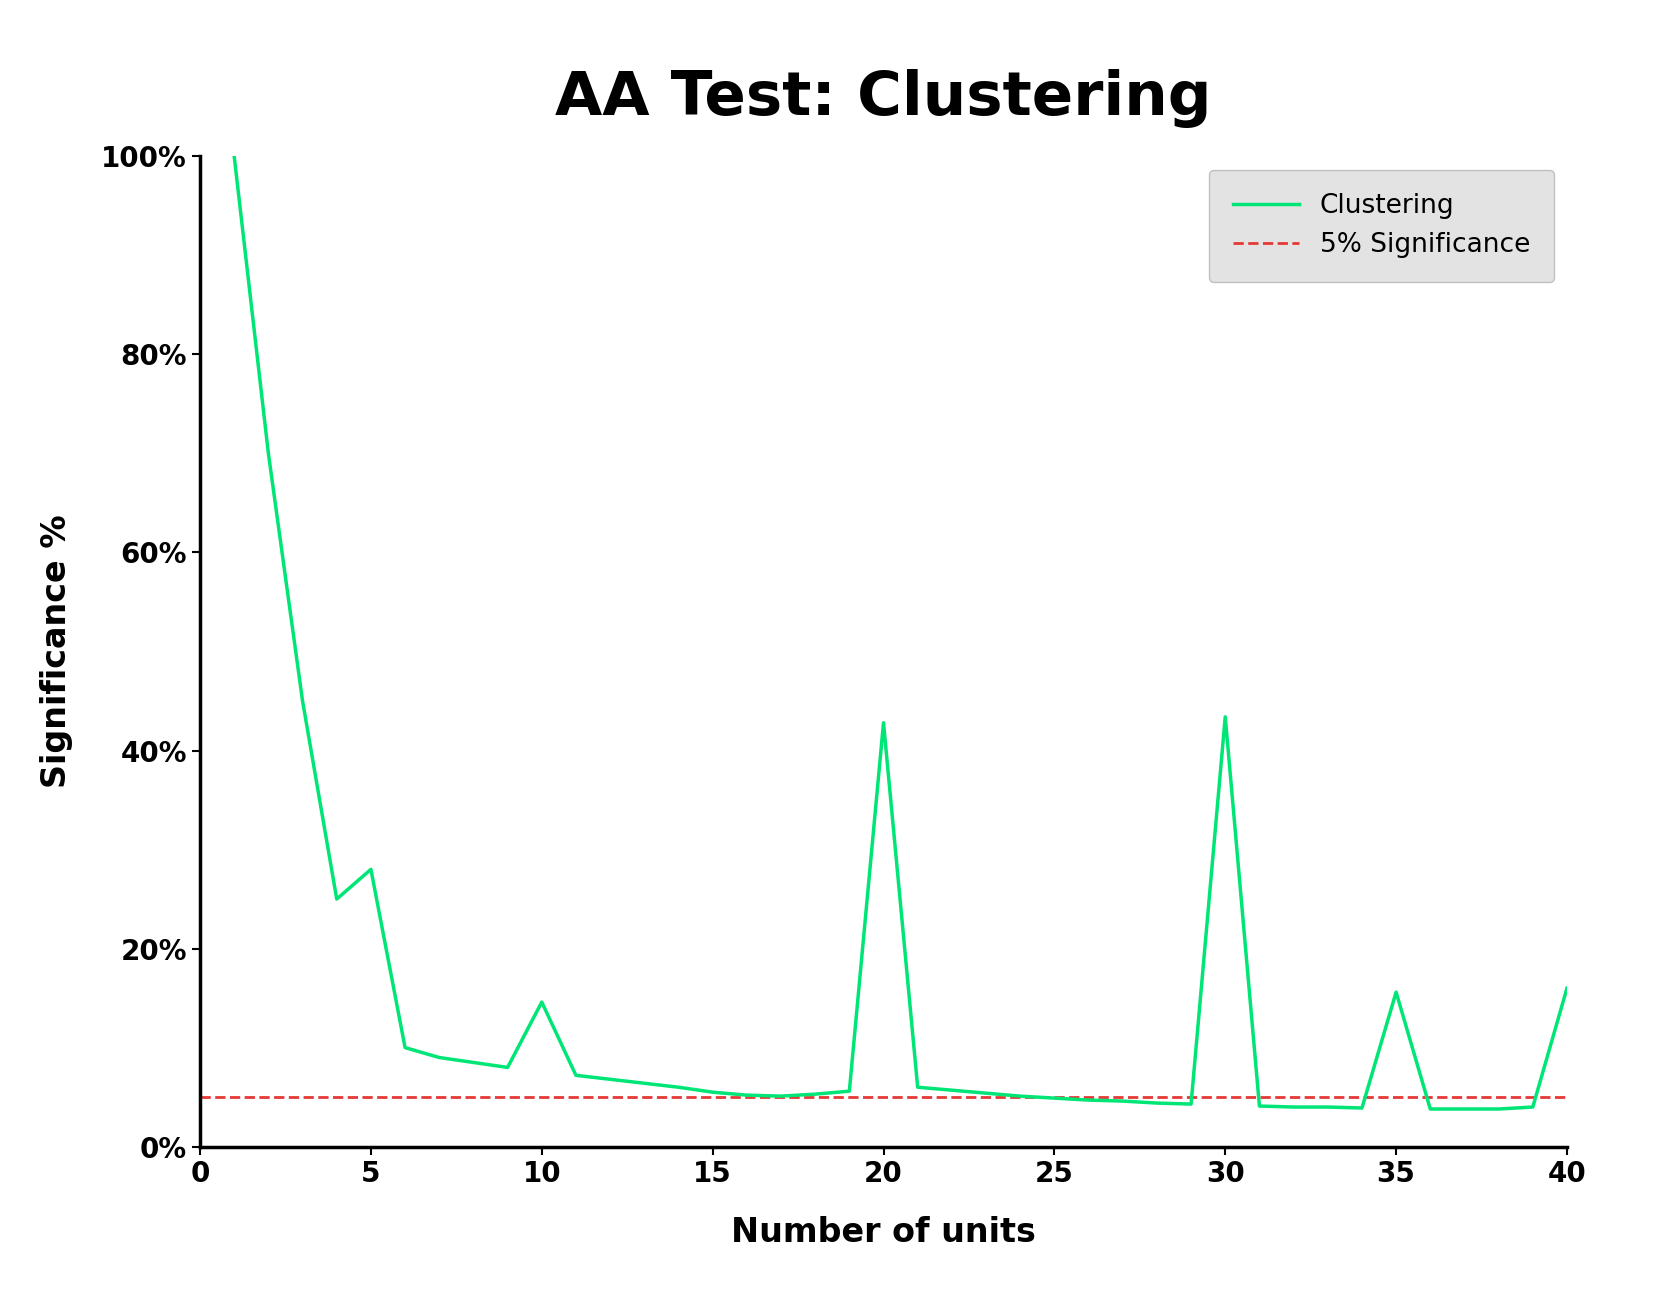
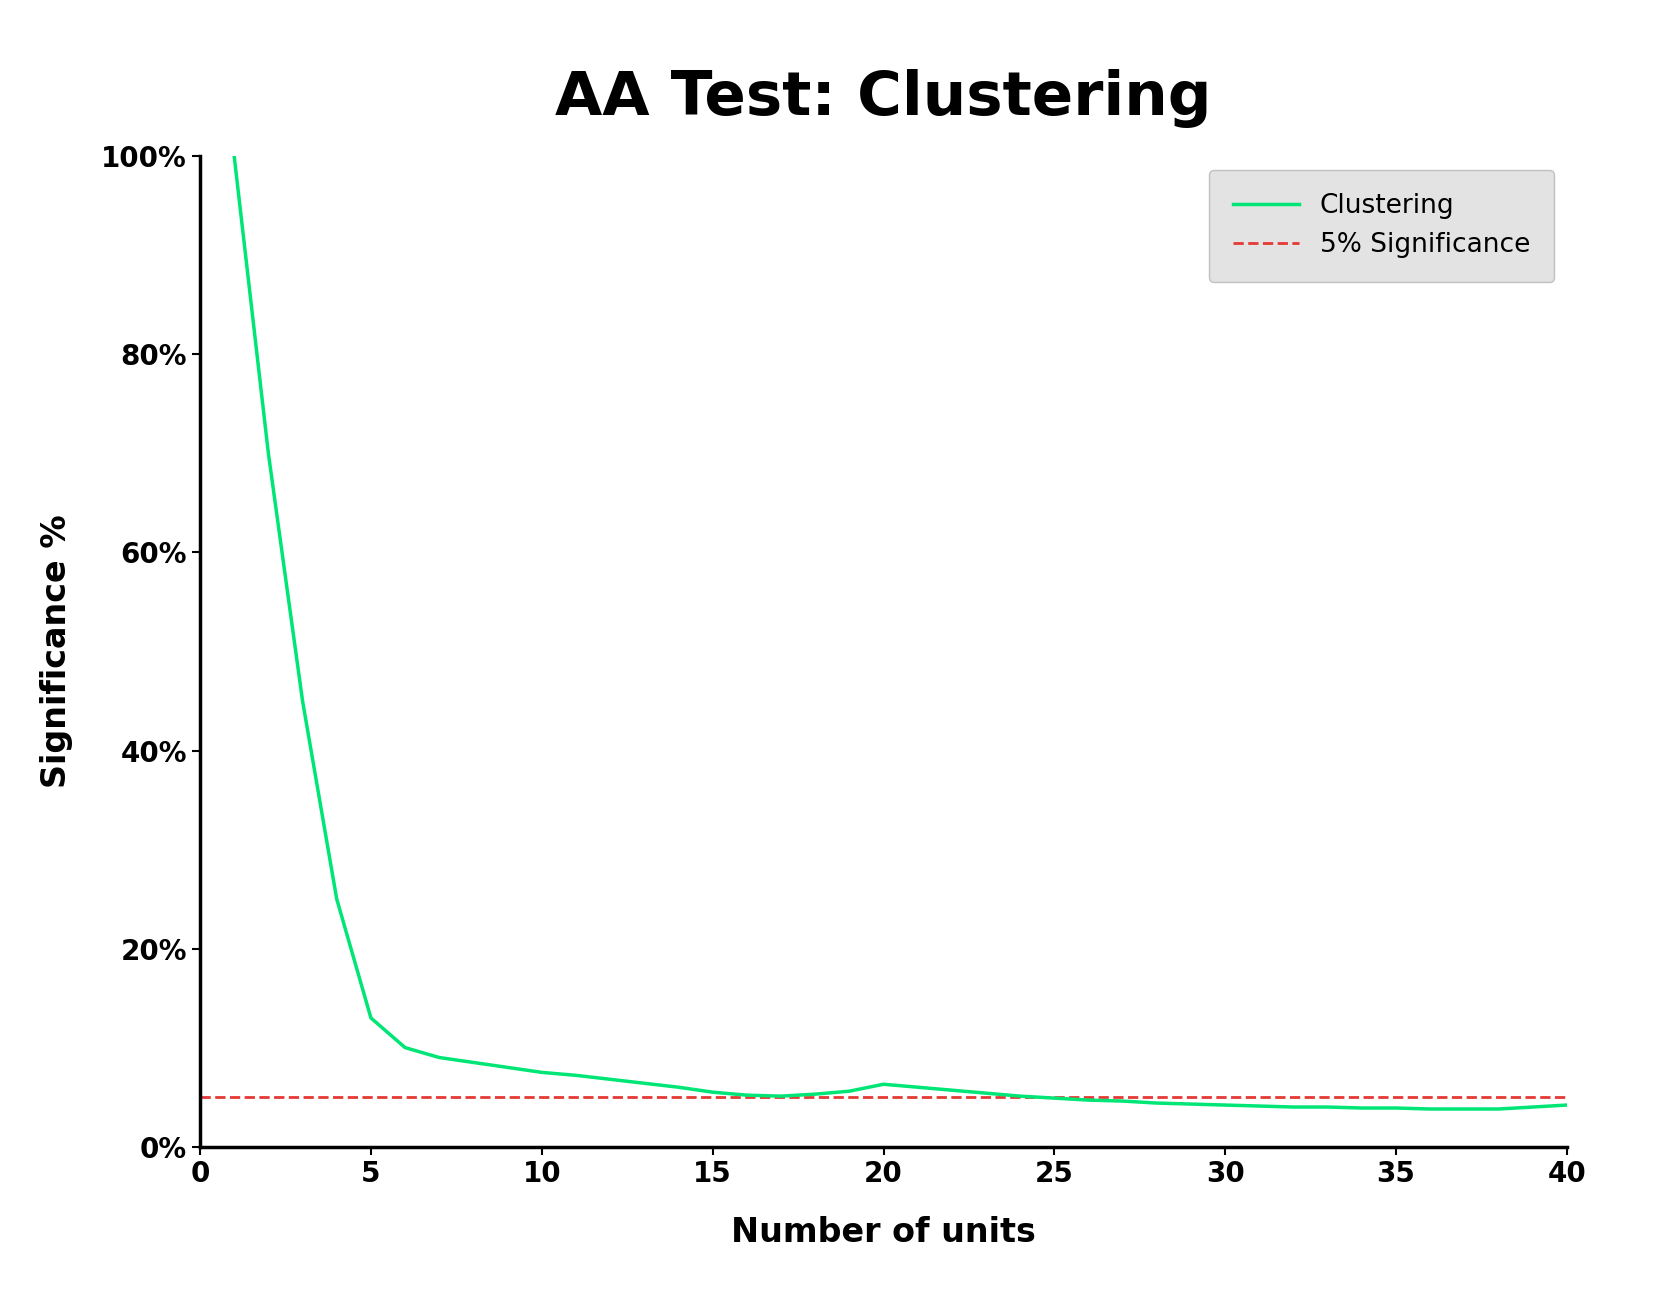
5: 28.0% -> 13.0%
10: 14.6% -> 7.5%
20: 42.8% -> 6.3%
30: 43.4% -> 4.2%
35: 15.6% -> 3.9%
40: 16.0% -> 4.2%
